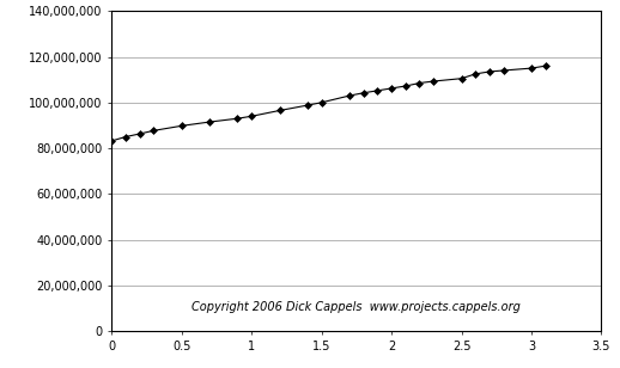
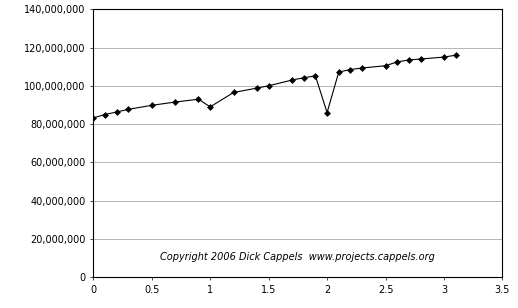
1: 94,000,000 -> 89,000,000
2: 106,000,000 -> 86,000,000
